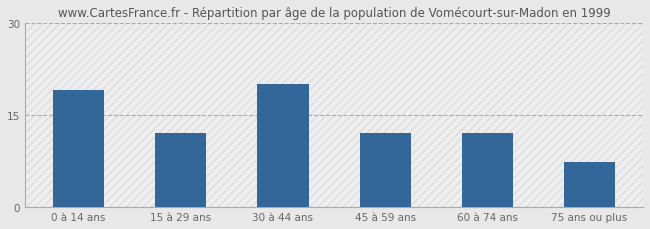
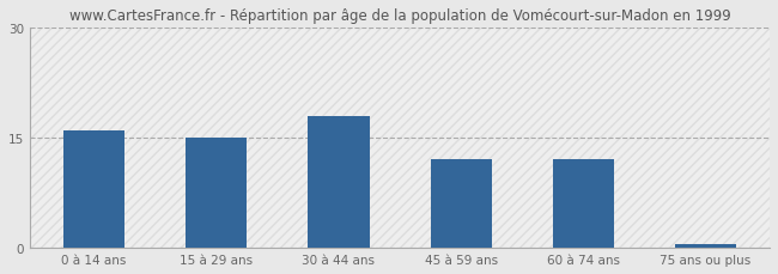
0 à 14 ans: 19.0 -> 16.0
15 à 29 ans: 12.0 -> 15.0
30 à 44 ans: 20.0 -> 18.0
75 ans ou plus: 7.4 -> 0.5
